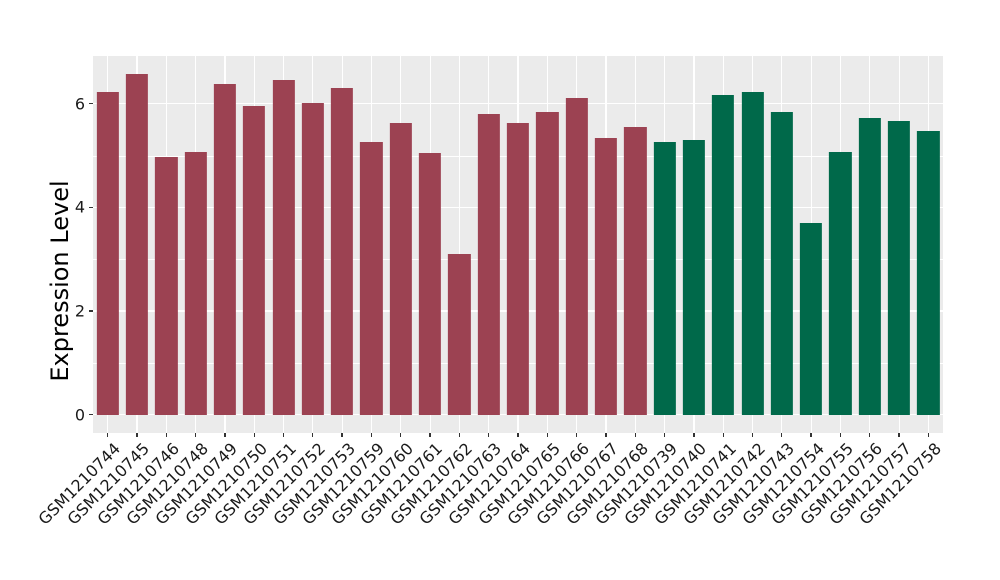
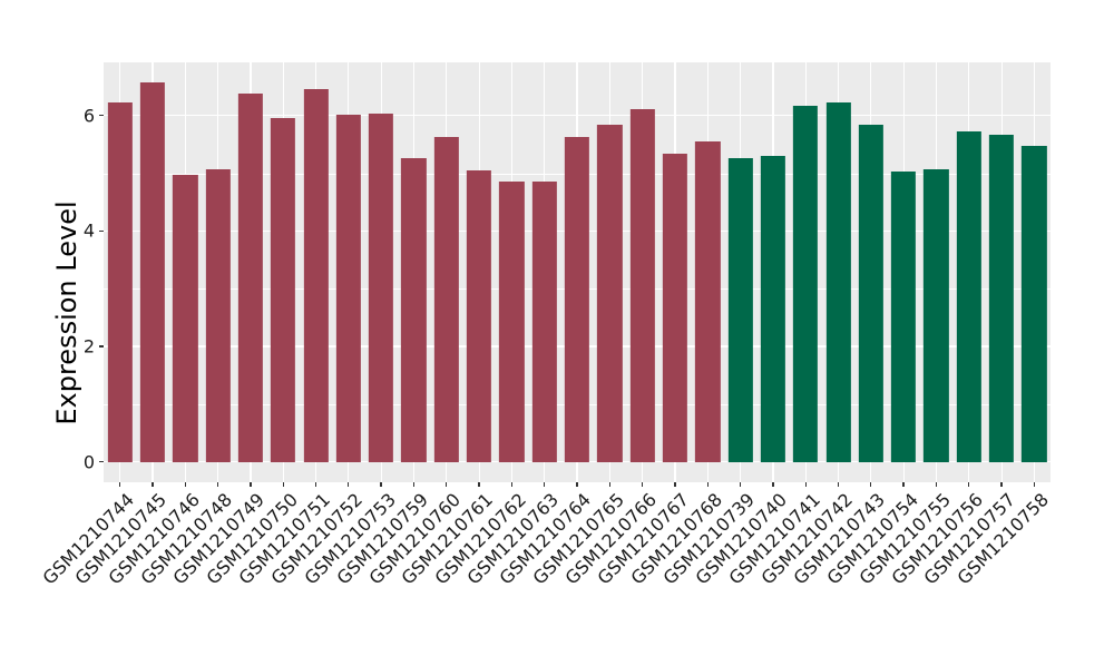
GSM1210753: 6.3 -> 6.0
GSM1210762: 3.1 -> 4.8
GSM1210763: 5.8 -> 4.8
GSM1210754: 3.7 -> 5.0
